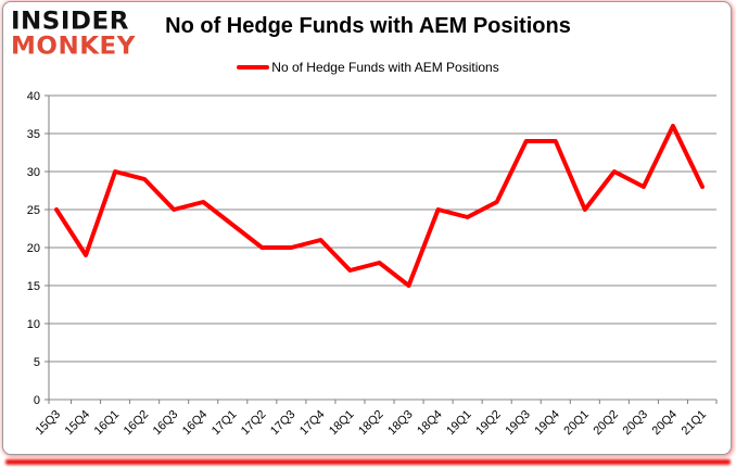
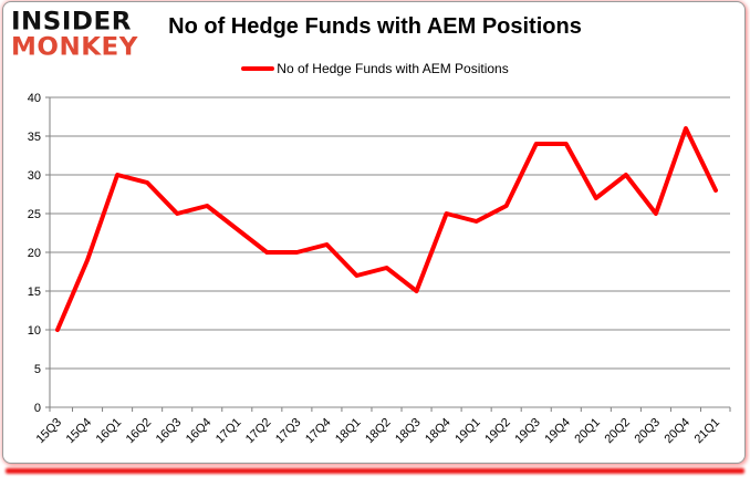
15Q3: 25 -> 10
20Q1: 25 -> 27
20Q3: 28 -> 25
